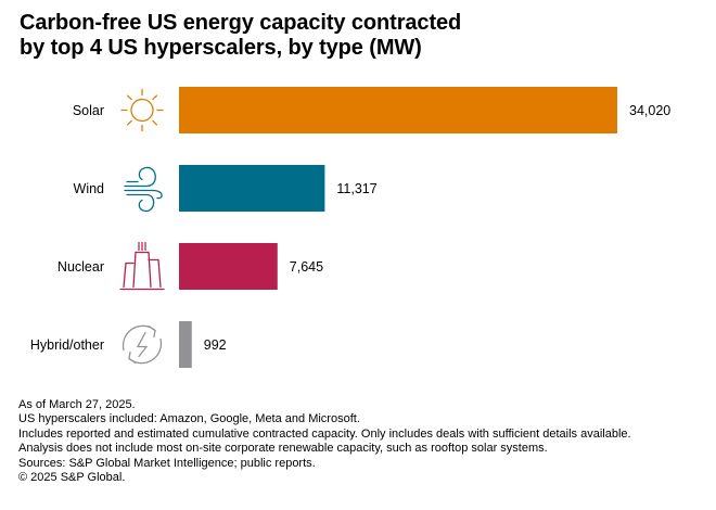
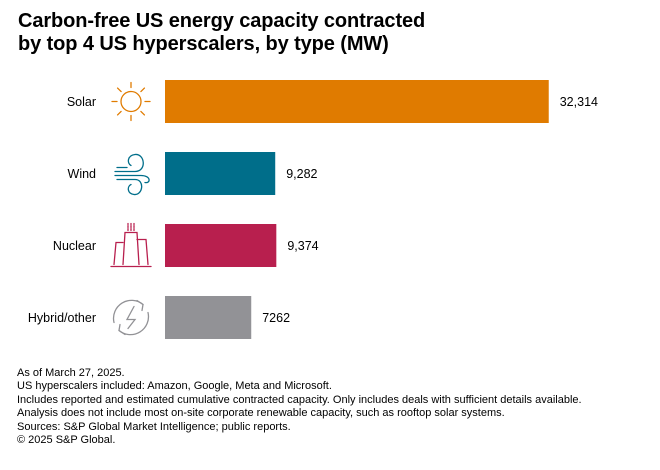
Solar: 34,020 -> 32,314
Wind: 11,317 -> 9,282
Nuclear: 7,645 -> 9,374
Hybrid/other: 992 -> 7262
